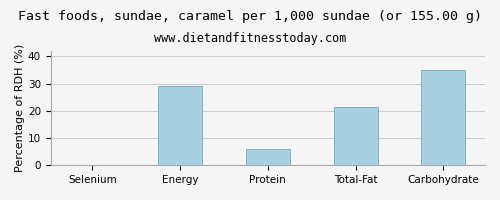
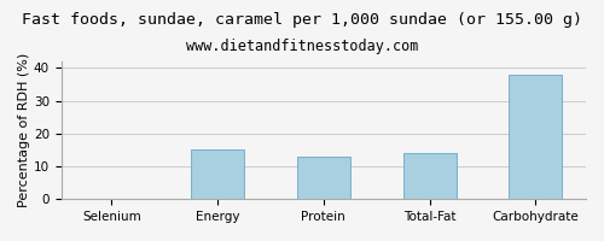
Energy: 29.0 -> 15.0
Protein: 6.0 -> 13.0
Total-Fat: 21.5 -> 14.2
Carbohydrate: 35.0 -> 38.0
